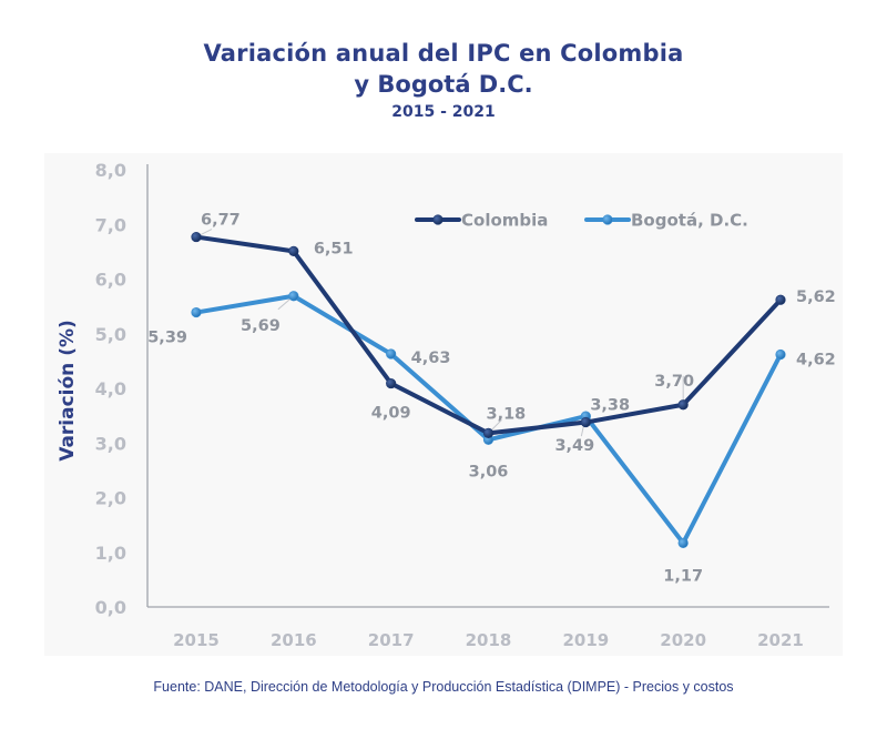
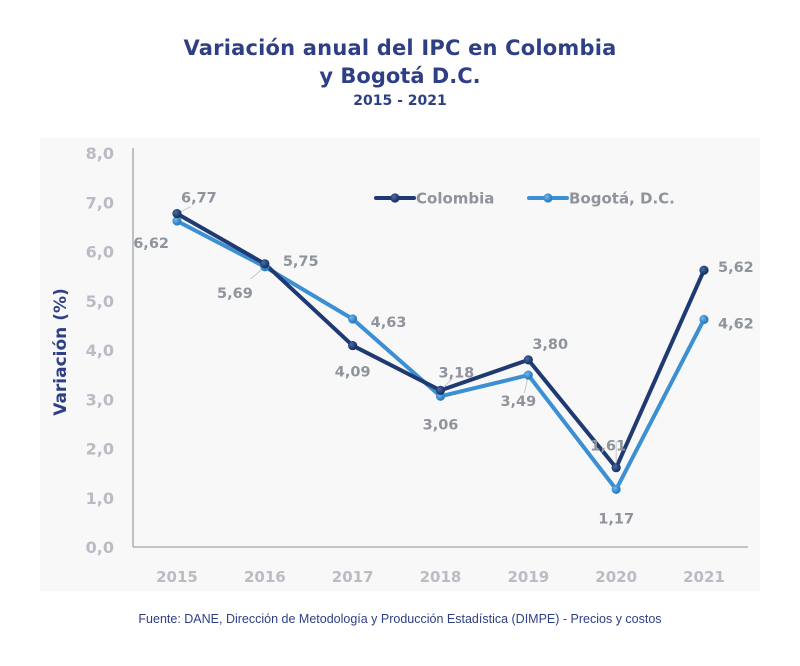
Bogotá, D.C./2015: 5,39 -> 6,62
Colombia/2016: 6,51 -> 5,75
Colombia/2019: 3,38 -> 3,80
Colombia/2020: 3,70 -> 1,61
